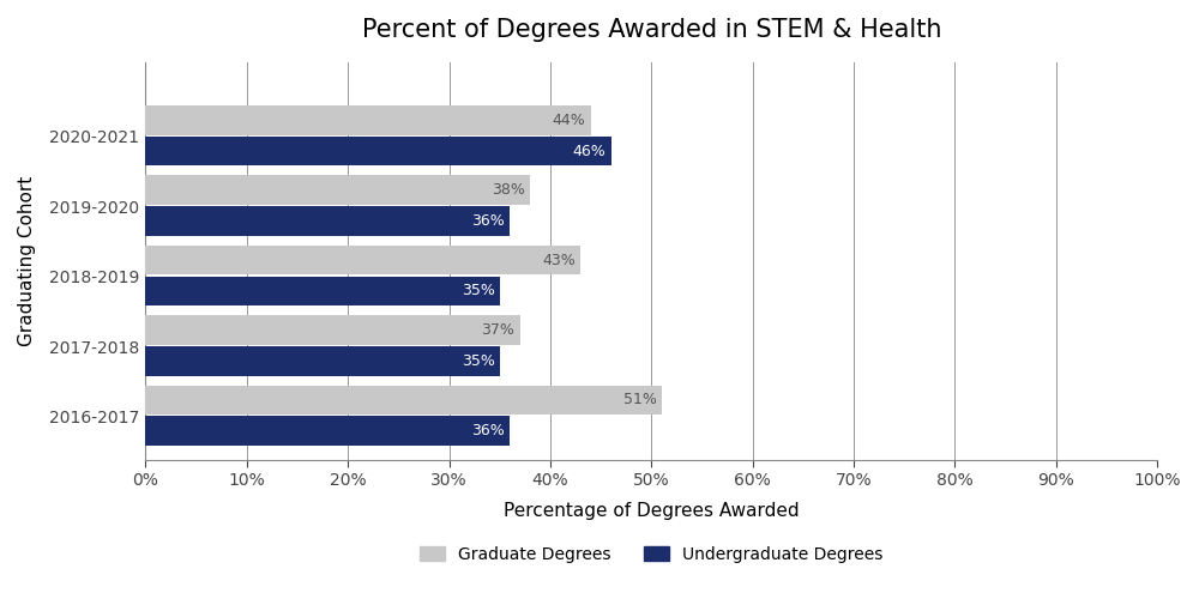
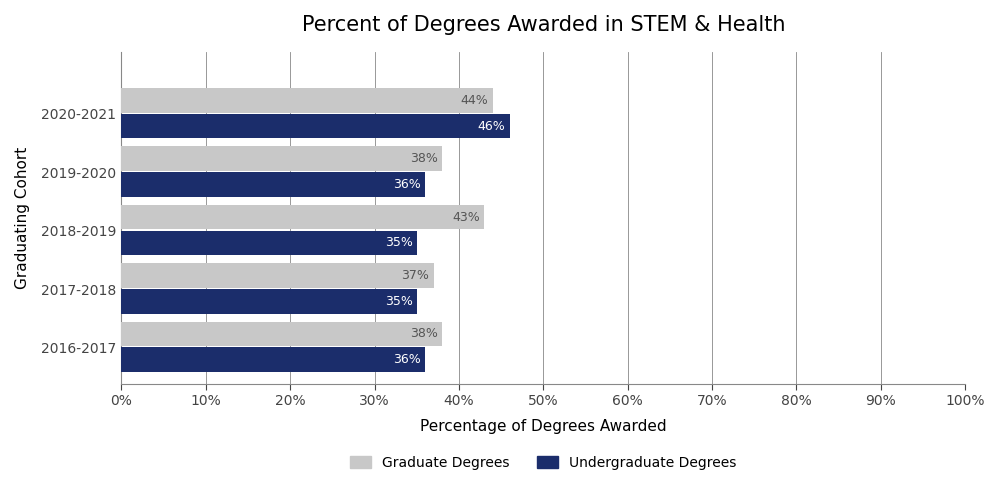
Graduate Degrees/2016-2017: 51% -> 38%
